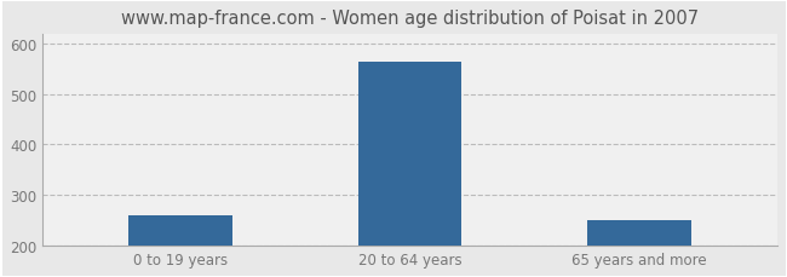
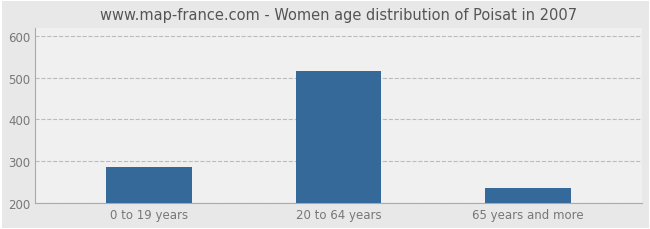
0 to 19 years: 260 -> 285
20 to 64 years: 563 -> 515
65 years and more: 249 -> 235
